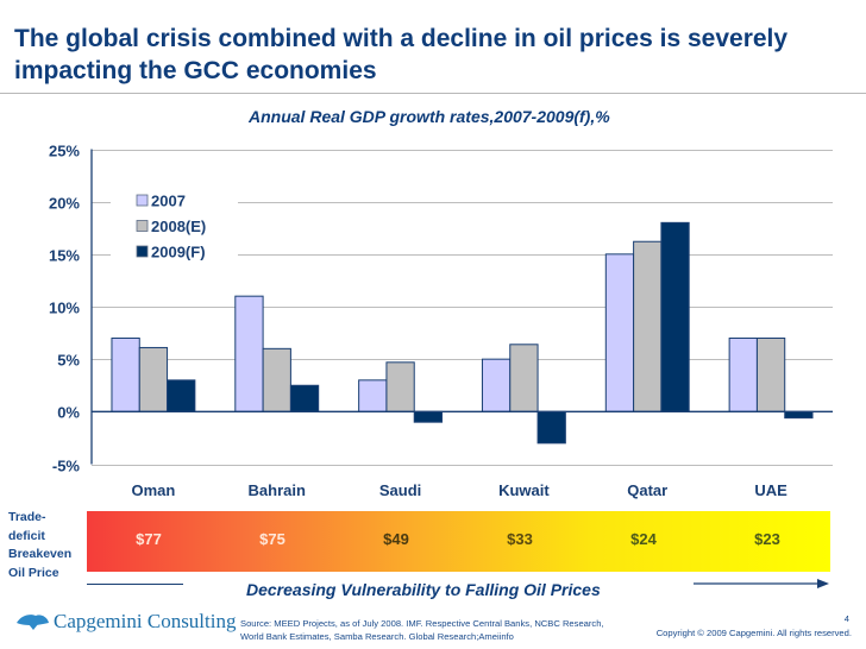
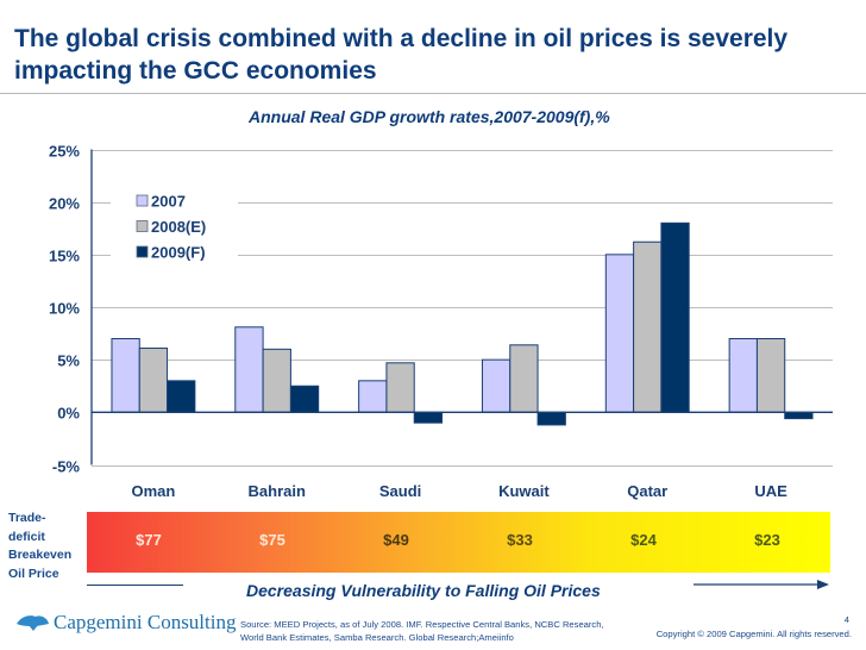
2007/Bahrain: 11% -> 8%
2009(F)/Kuwait: -3% -> -1%
